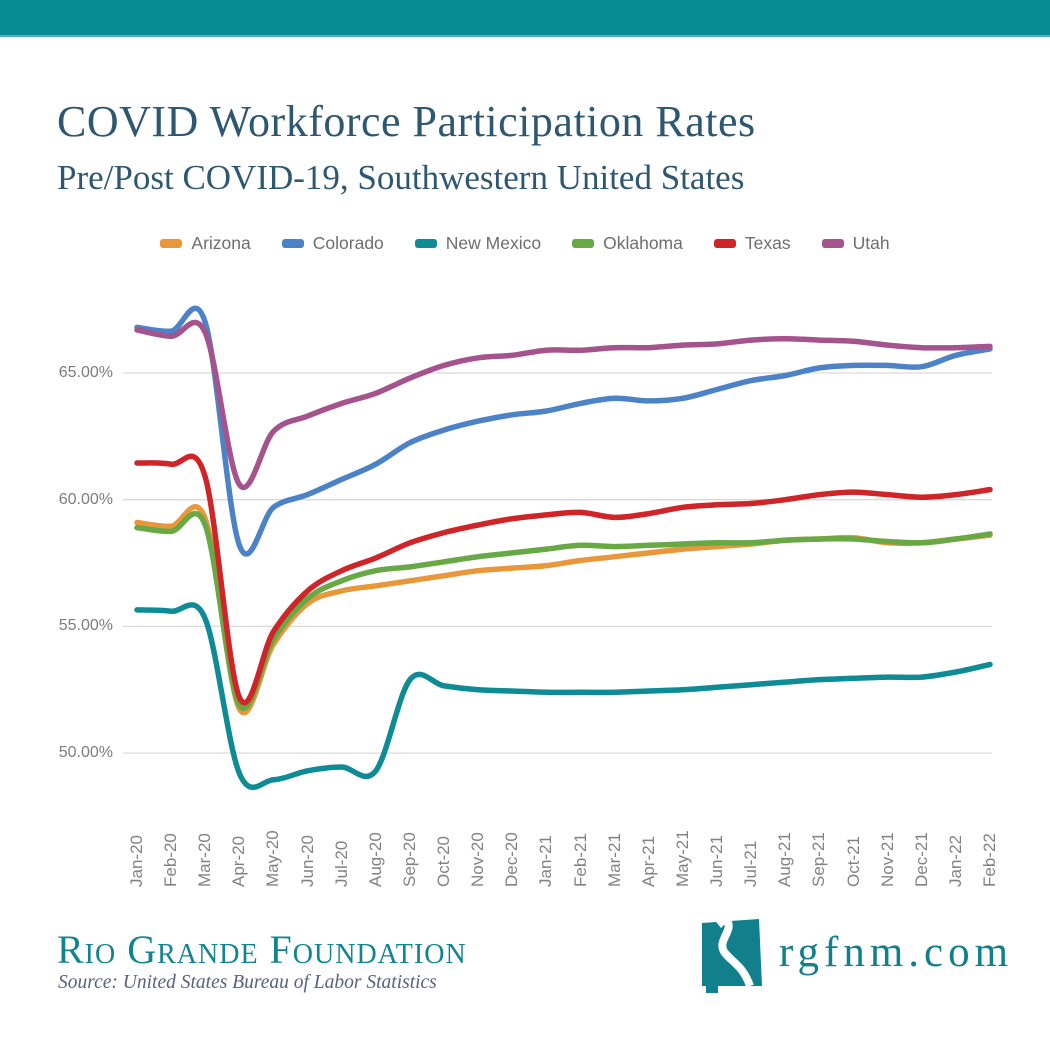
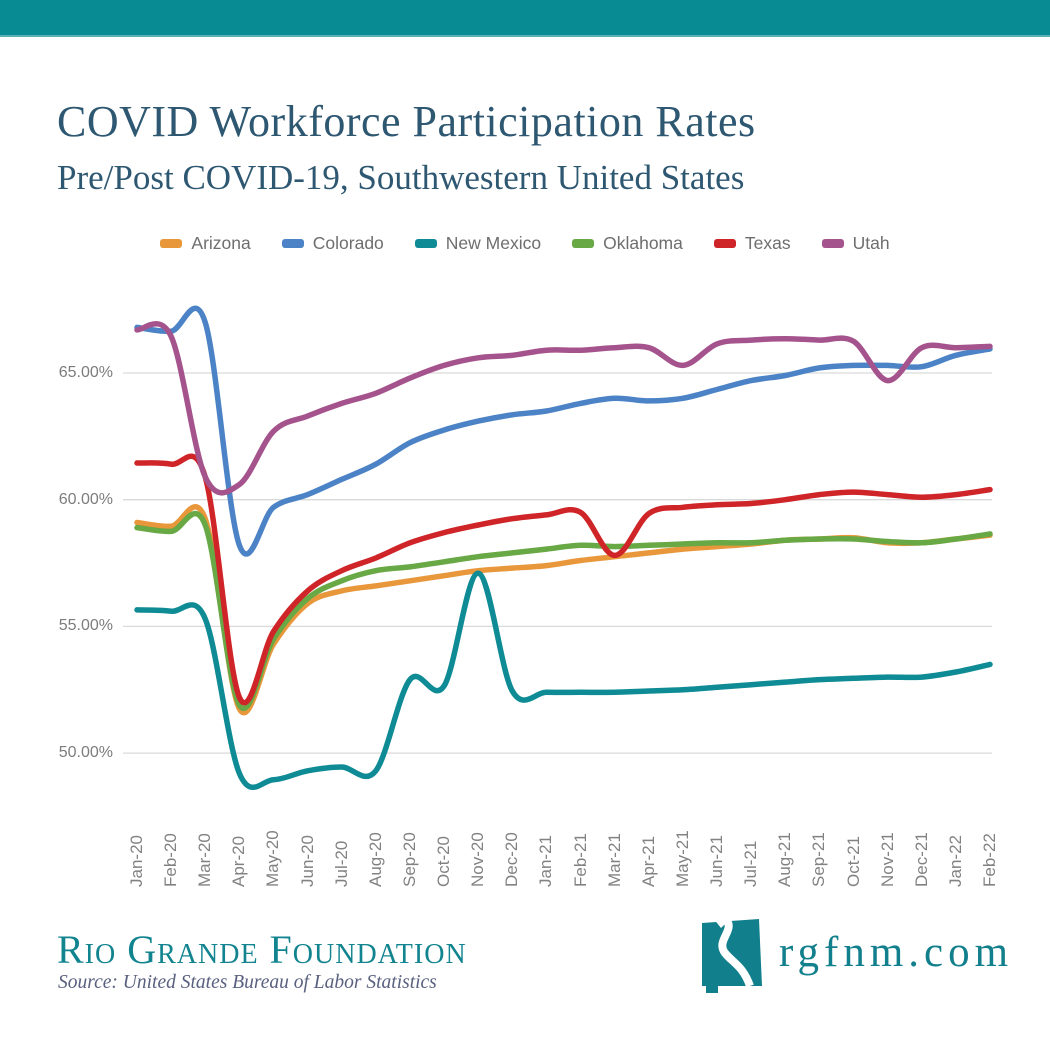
Utah/Mar-20: 66.6% -> 60.9%
New Mexico/Nov-20: 52.5% -> 57.1%
Texas/Mar-21: 59.3% -> 57.8%
Utah/May-21: 66.1% -> 65.3%
Utah/Nov-21: 66.1% -> 64.7%
